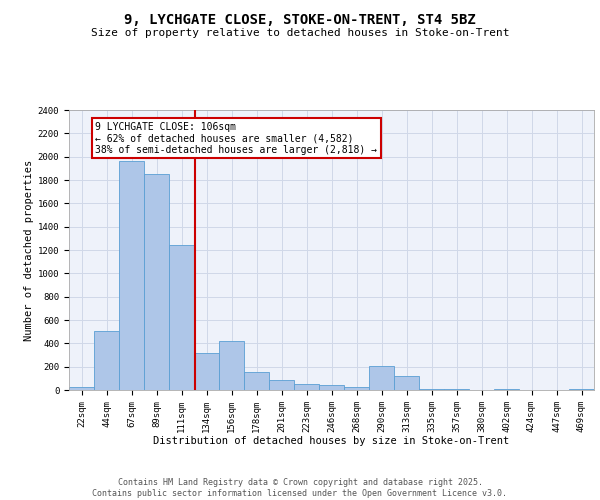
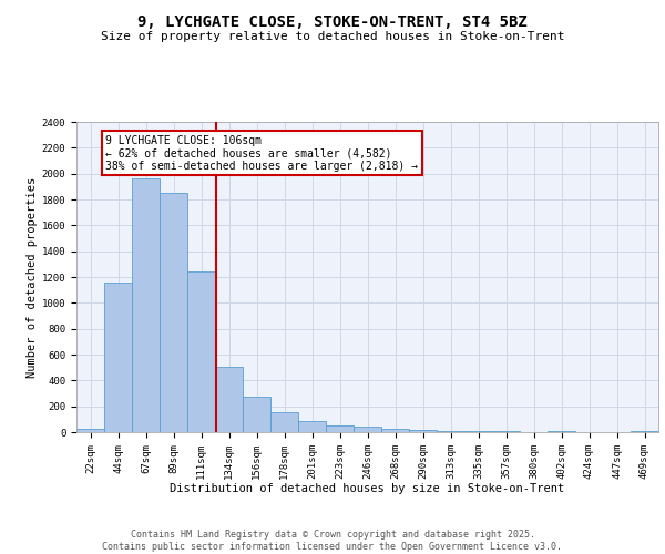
44sqm: 510 -> 1160
134sqm: 320 -> 510
156sqm: 420 -> 280
290sqm: 210 -> 20
313sqm: 120 -> 10
